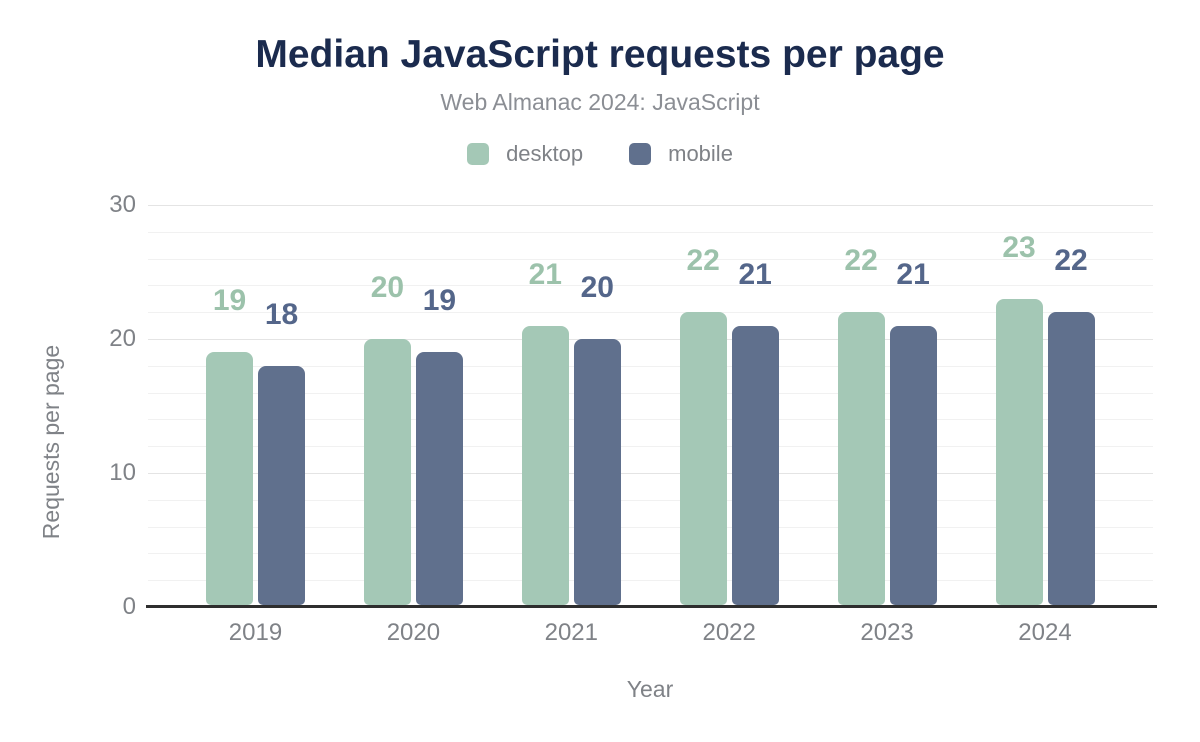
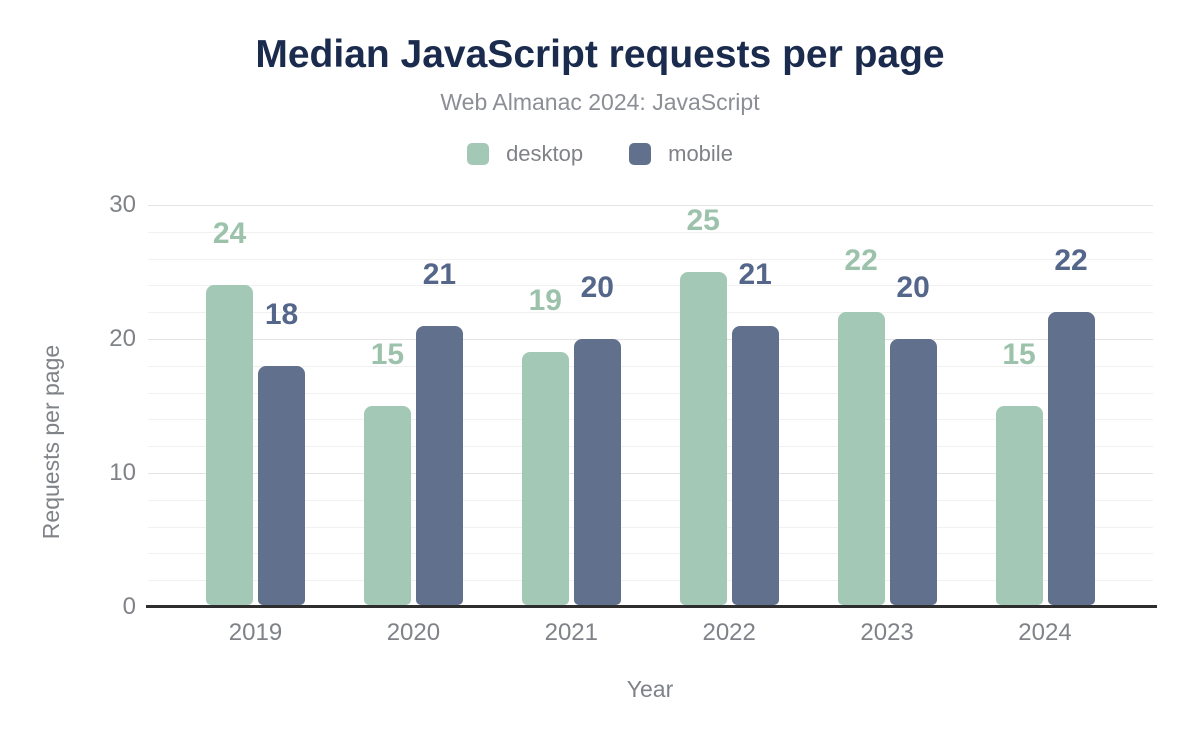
desktop/2019: 19 -> 24
desktop/2020: 20 -> 15
mobile/2020: 19 -> 21
desktop/2021: 21 -> 19
desktop/2022: 22 -> 25
mobile/2023: 21 -> 20
desktop/2024: 23 -> 15
